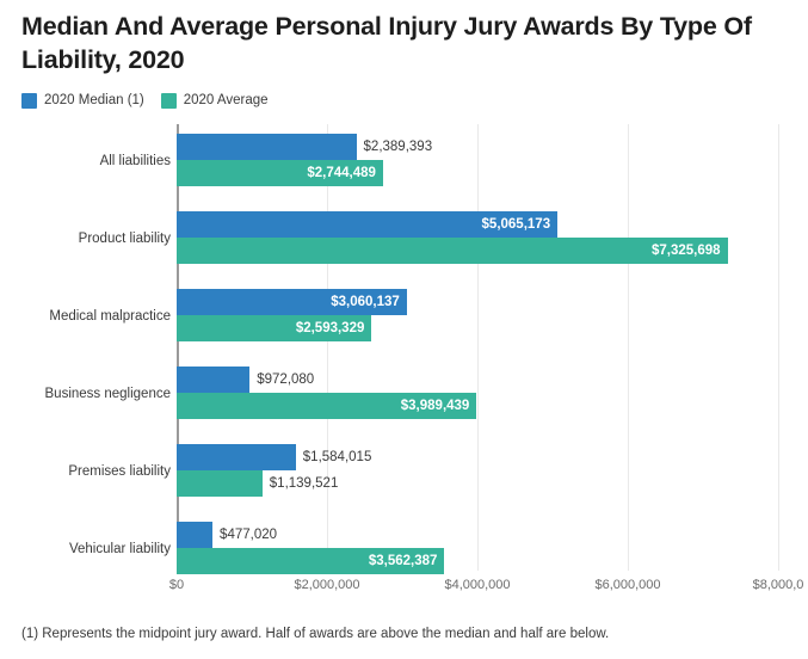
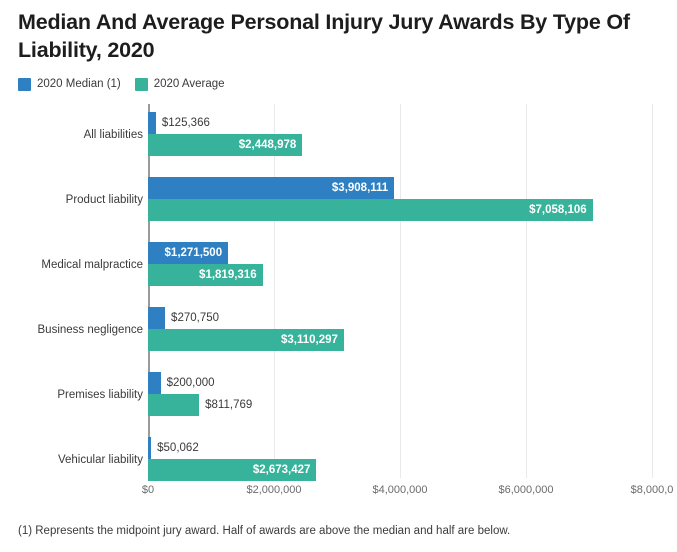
2020 Median (1)/All liabilities: $2,389,393 -> $125,366
2020 Average/All liabilities: $2,744,489 -> $2,448,978
2020 Median (1)/Product liability: $5,065,173 -> $3,908,111
2020 Average/Product liability: $7,325,698 -> $7,058,106
2020 Median (1)/Medical malpractice: $3,060,137 -> $1,271,500
2020 Average/Medical malpractice: $2,593,329 -> $1,819,316
2020 Median (1)/Business negligence: $972,080 -> $270,750
2020 Average/Business negligence: $3,989,439 -> $3,110,297
2020 Median (1)/Premises liability: $1,584,015 -> $200,000
2020 Average/Premises liability: $1,139,521 -> $811,769
2020 Median (1)/Vehicular liability: $477,020 -> $50,062
2020 Average/Vehicular liability: $3,562,387 -> $2,673,427
